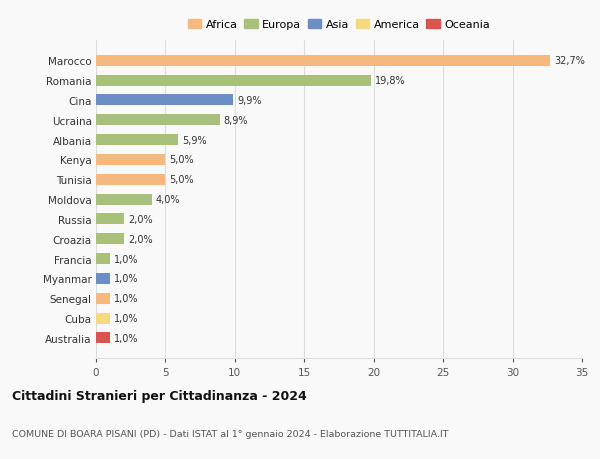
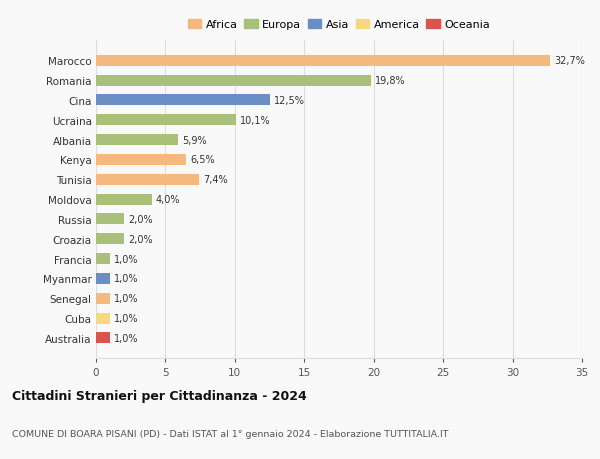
Cina: 9,9% -> 12,5%
Ucraina: 8,9% -> 10,1%
Kenya: 5,0% -> 6,5%
Tunisia: 5,0% -> 7,4%
